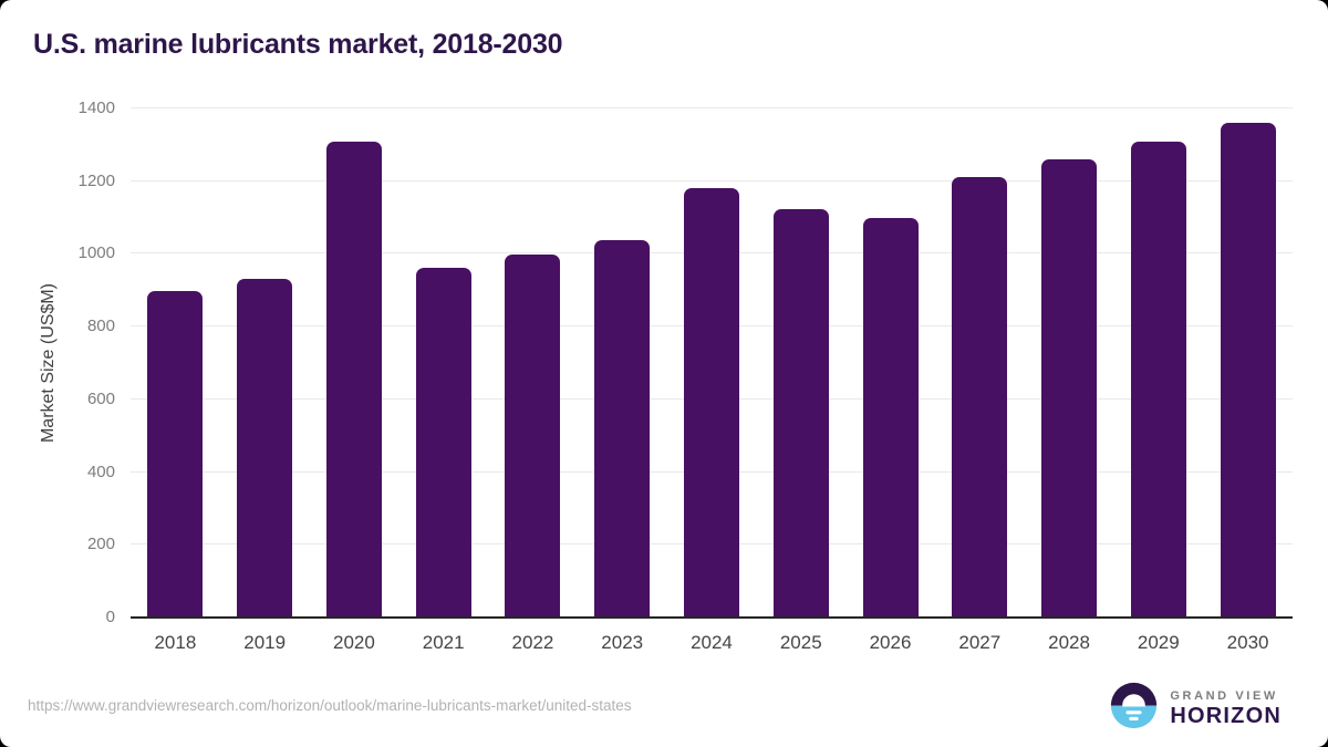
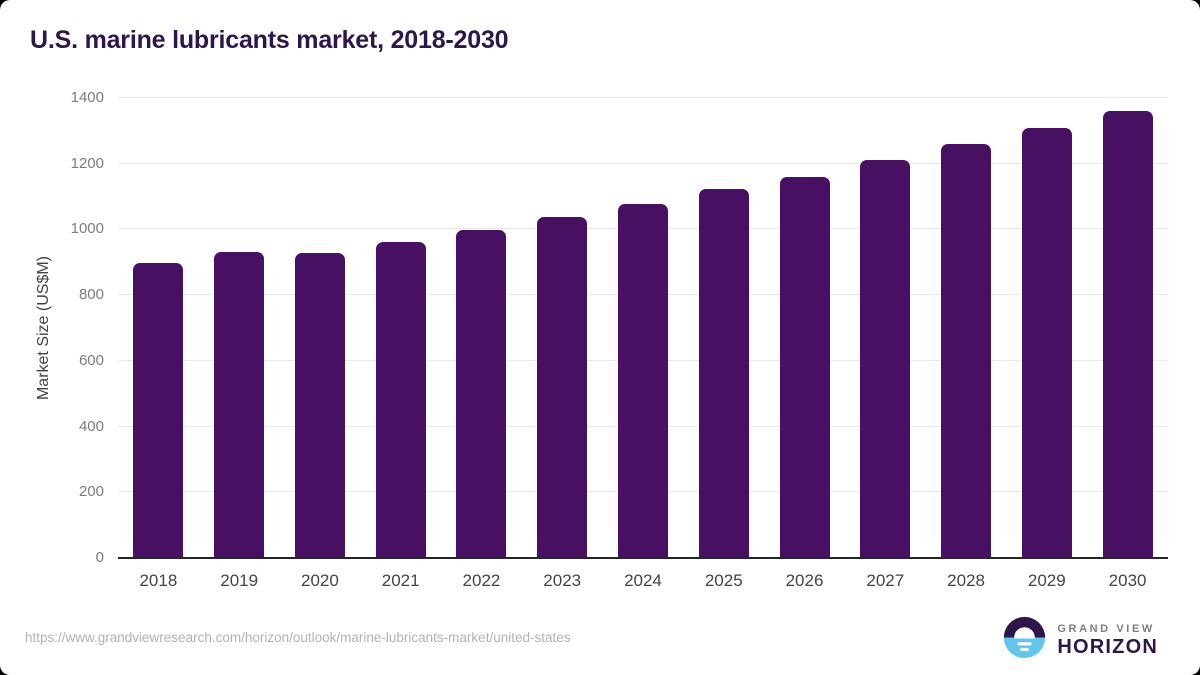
2020: 1310 -> 930
2024: 1180 -> 1080
2026: 1100 -> 1160
